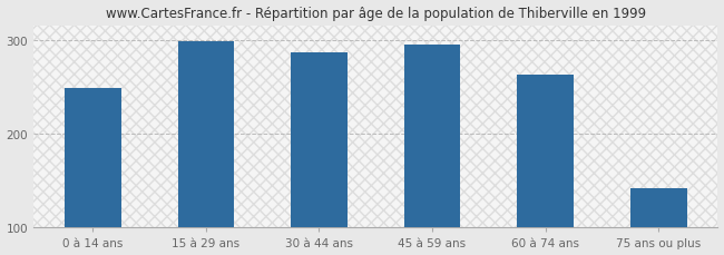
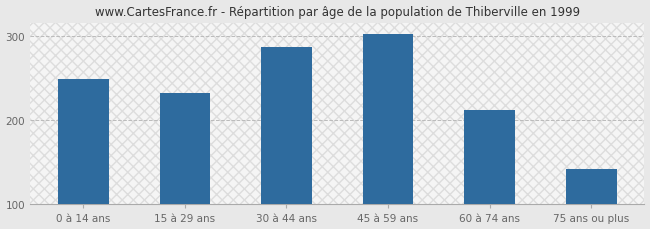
15 à 29 ans: 298 -> 232
45 à 59 ans: 295 -> 302
60 à 74 ans: 263 -> 212
